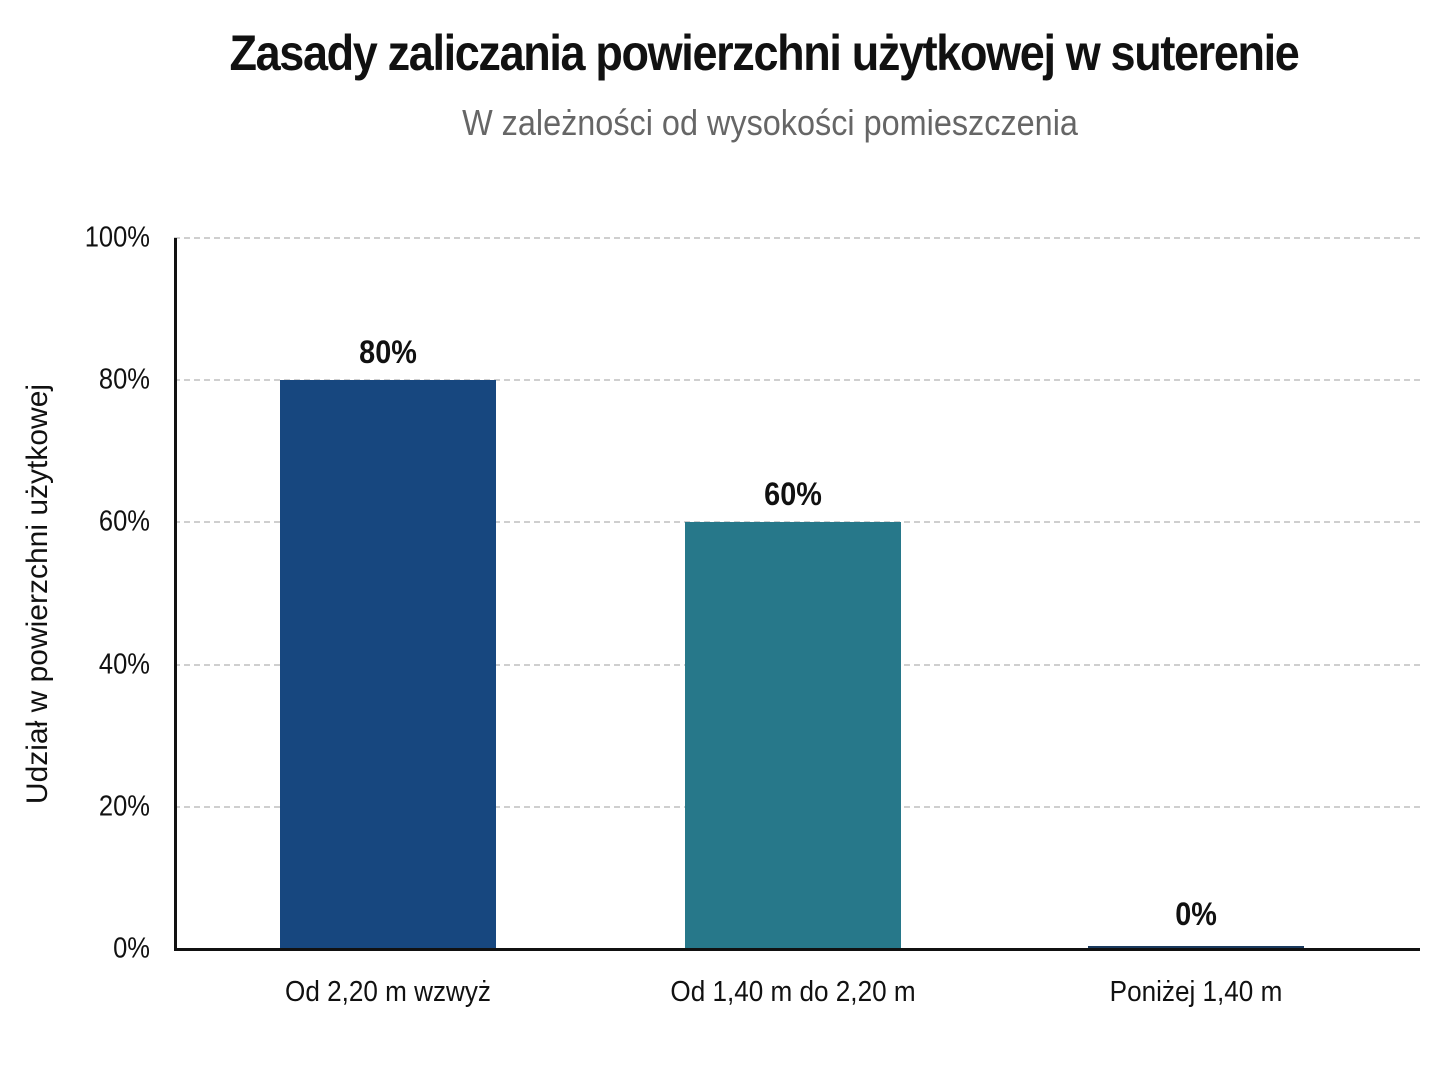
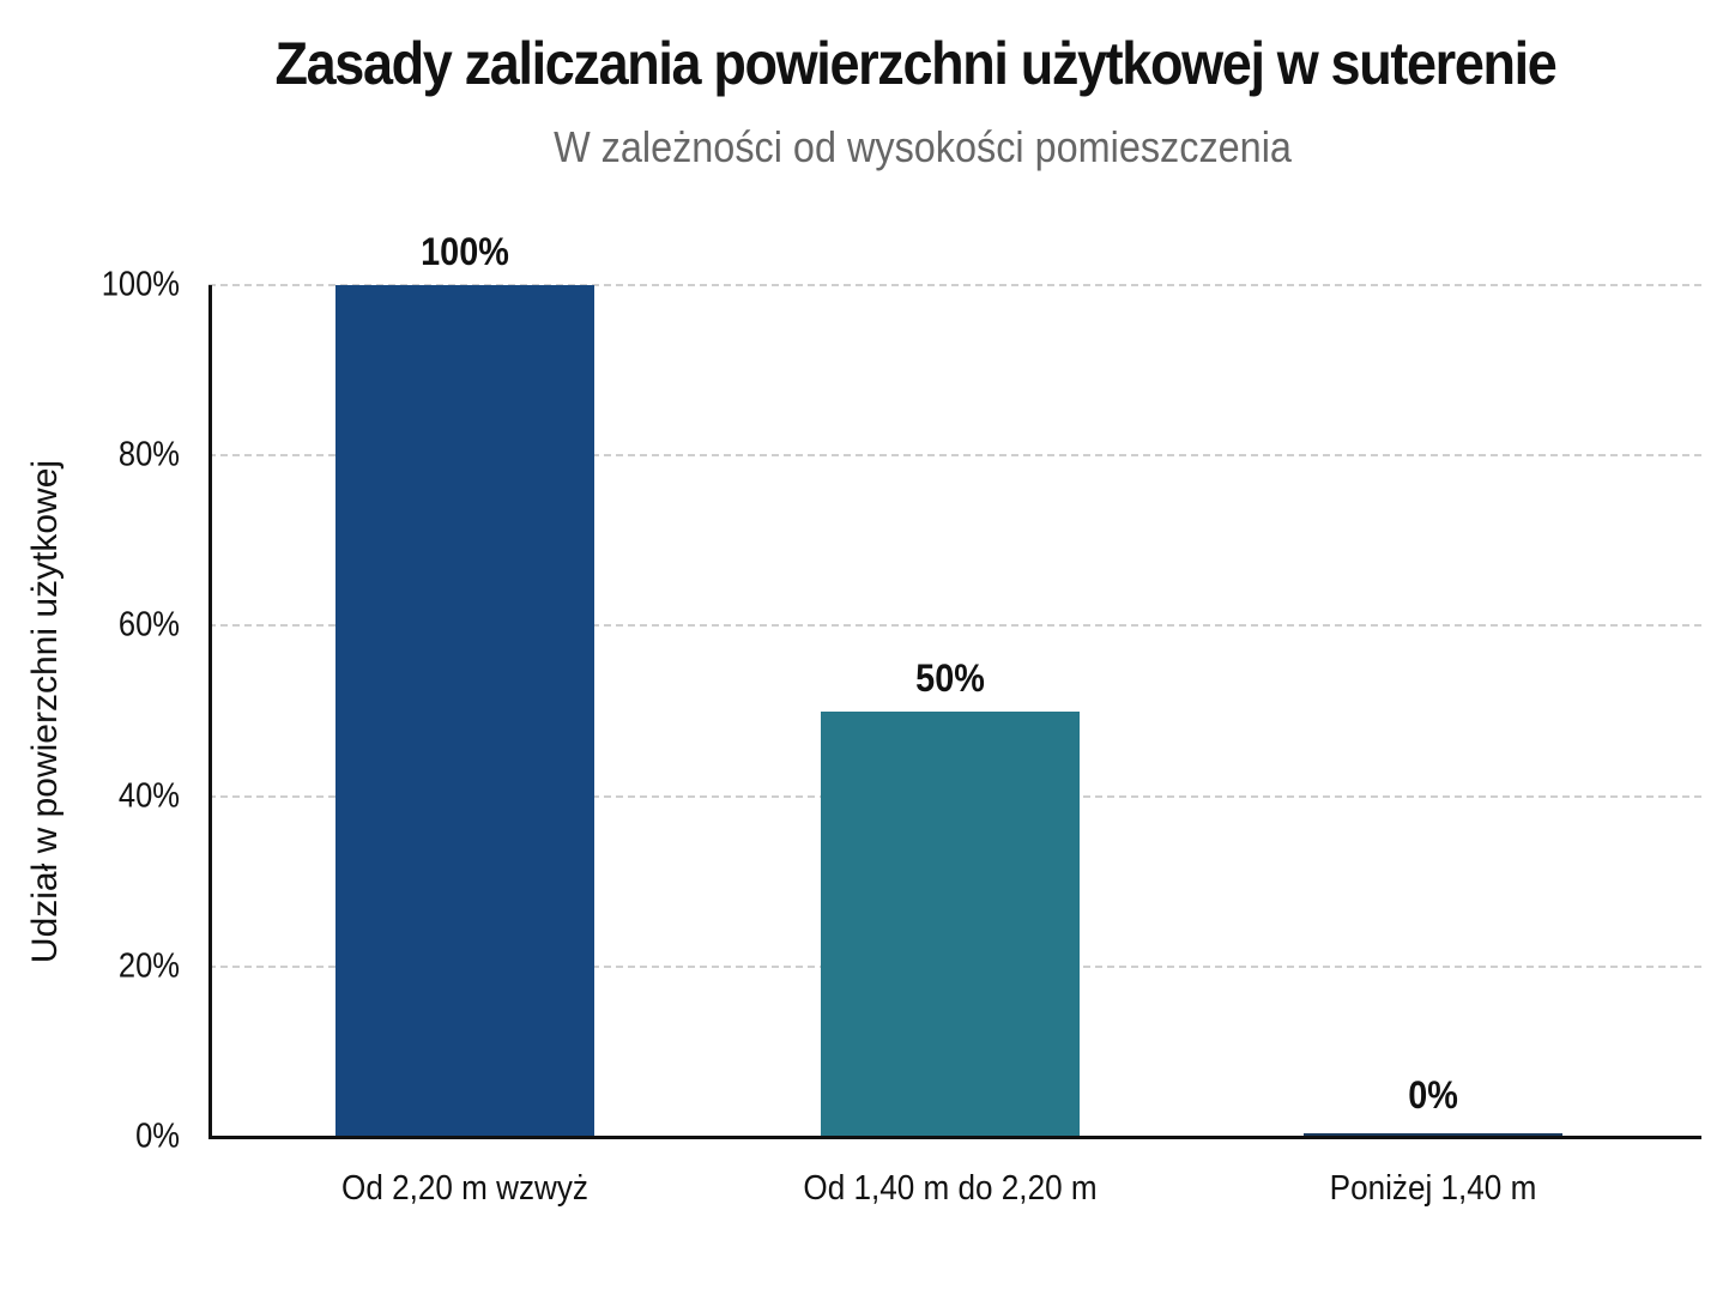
Od 2,20 m wzwyż: 80% -> 100%
Od 1,40 m do 2,20 m: 60% -> 50%
